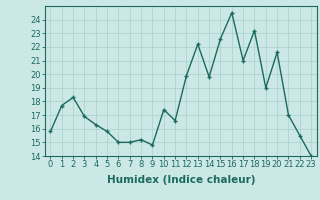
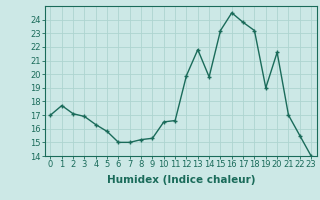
0: 15.8 -> 17.0
2: 18.3 -> 17.1
9: 14.8 -> 15.3
10: 17.4 -> 16.5
13: 22.2 -> 21.8
15: 22.6 -> 23.2
17: 21.0 -> 23.8
